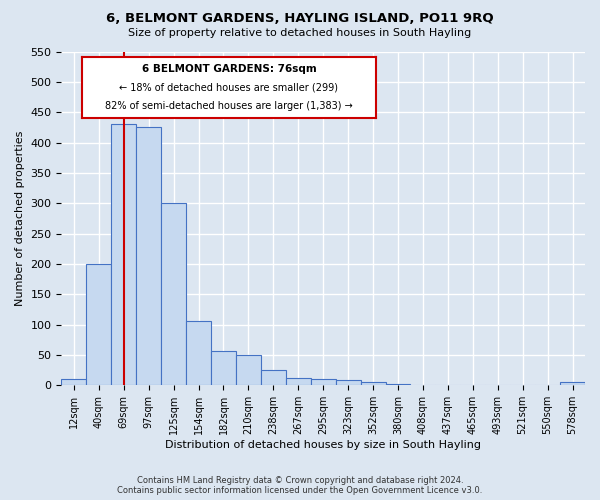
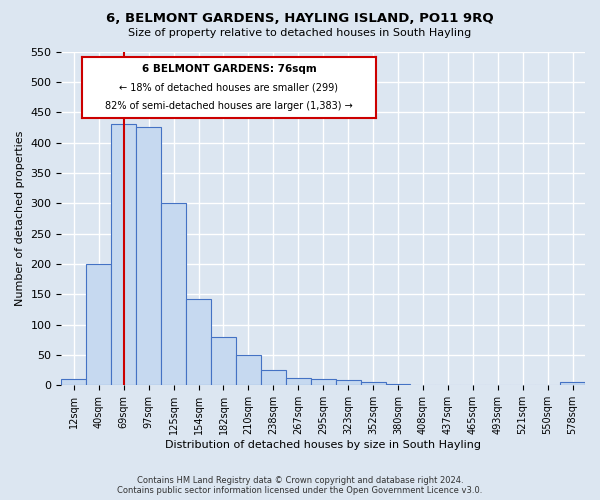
154sqm: 106 -> 143
182sqm: 56 -> 80
